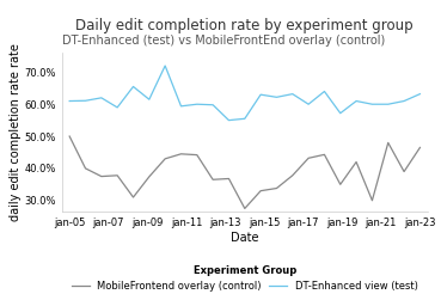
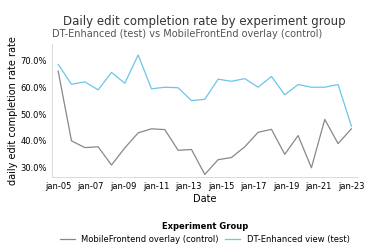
DT-Enhanced view (test)/jan-05: 61.0% -> 68.5%
MobileFrontend overlay (control)/jan-05: 50.0% -> 66.0%
DT-Enhanced view (test)/jan-23: 63.2% -> 45.5%
MobileFrontend overlay (control)/jan-23: 46.5% -> 44.5%
